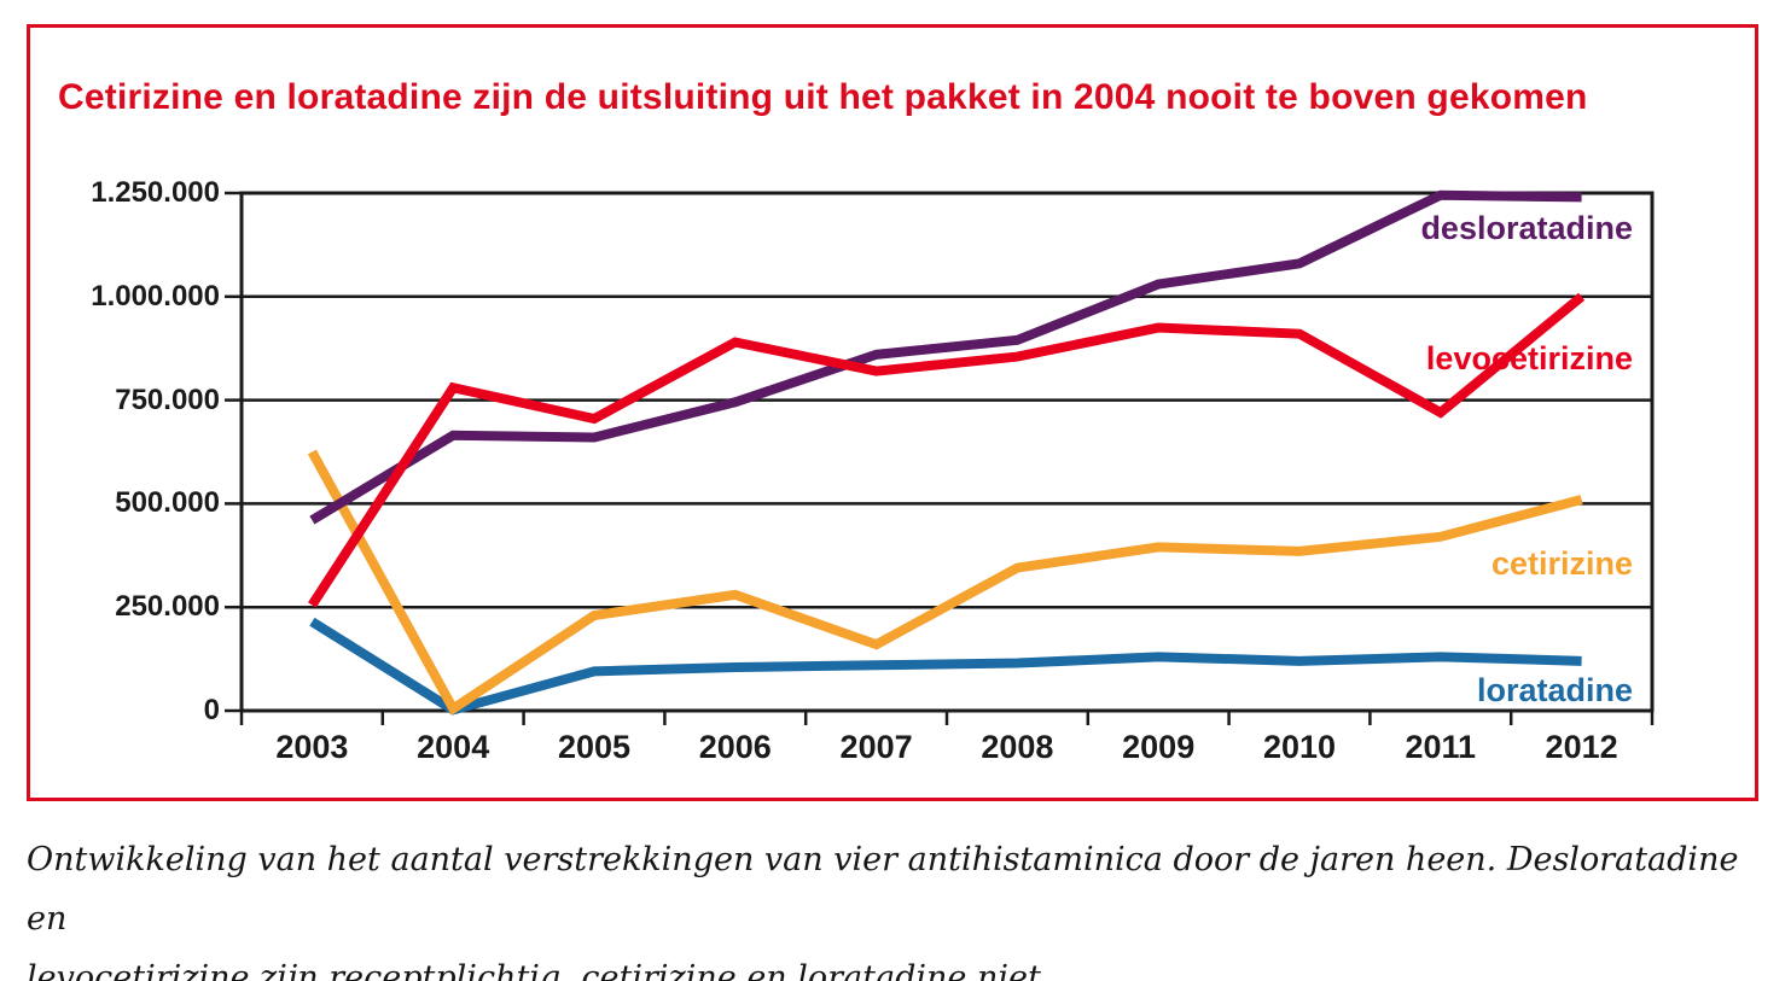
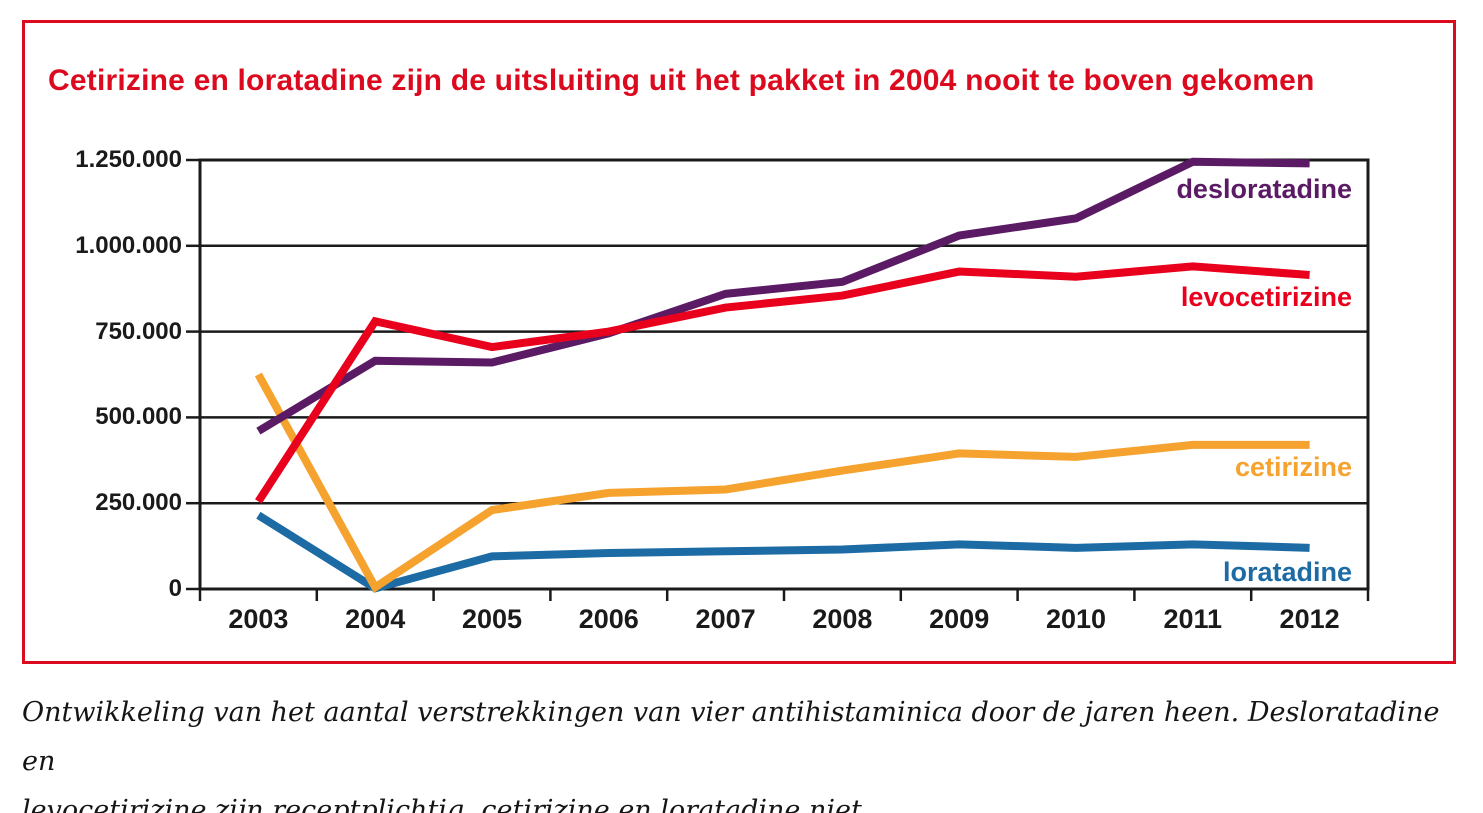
levocetirizine/2006: 890000 -> 750000
cetirizine/2007: 160000 -> 290000
levocetirizine/2011: 720000 -> 940000
levocetirizine/2012: 1000000 -> 920000
cetirizine/2012: 510000 -> 420000
